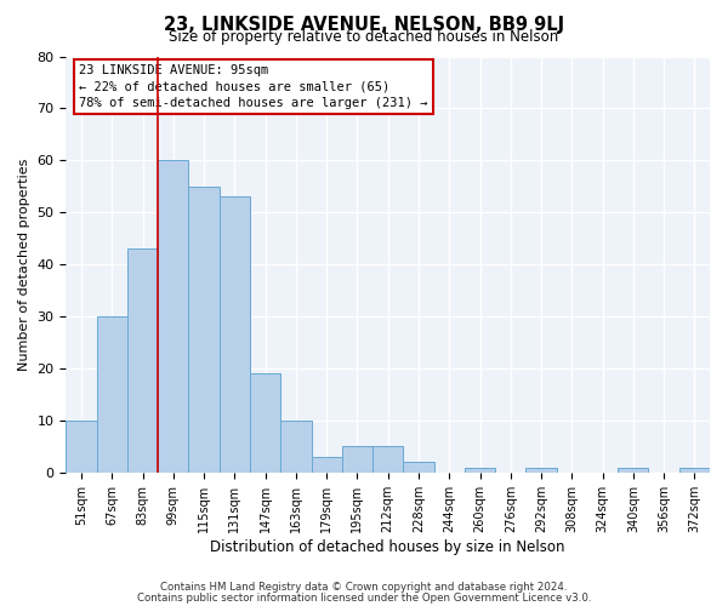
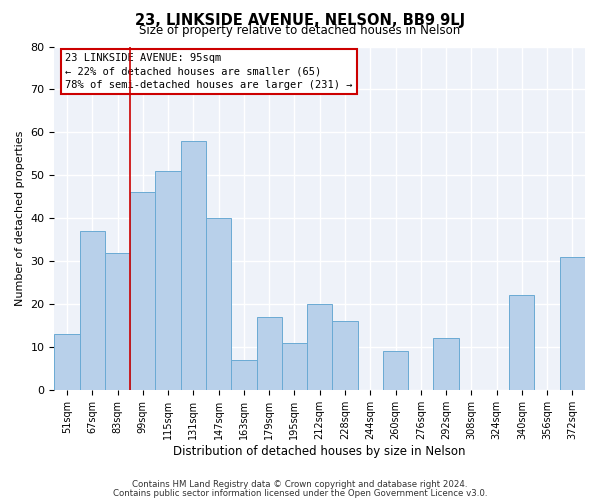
51sqm: 10 -> 13
67sqm: 30 -> 37
83sqm: 43 -> 32
99sqm: 60 -> 46
115sqm: 55 -> 51
131sqm: 53 -> 58
147sqm: 19 -> 40
163sqm: 10 -> 7
179sqm: 3 -> 17
195sqm: 5 -> 11
212sqm: 5 -> 20
228sqm: 2 -> 16
260sqm: 1 -> 9
292sqm: 1 -> 12
340sqm: 1 -> 22
372sqm: 1 -> 31
